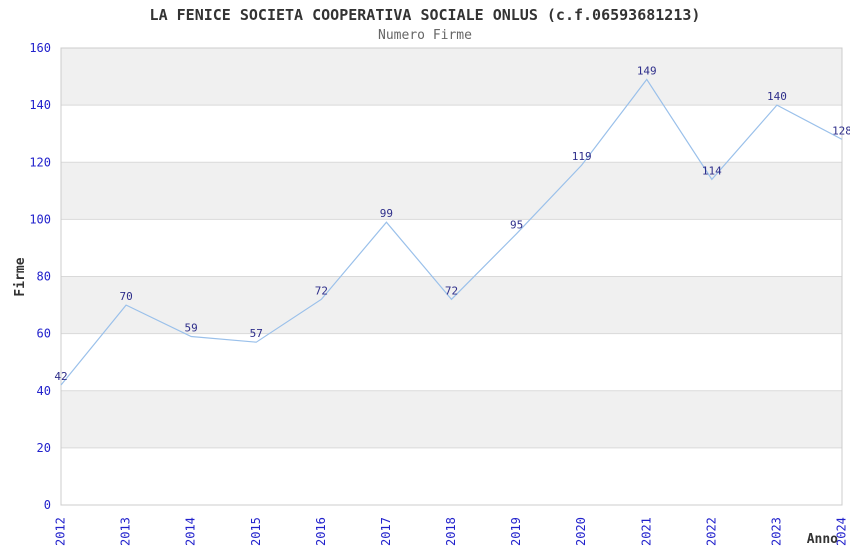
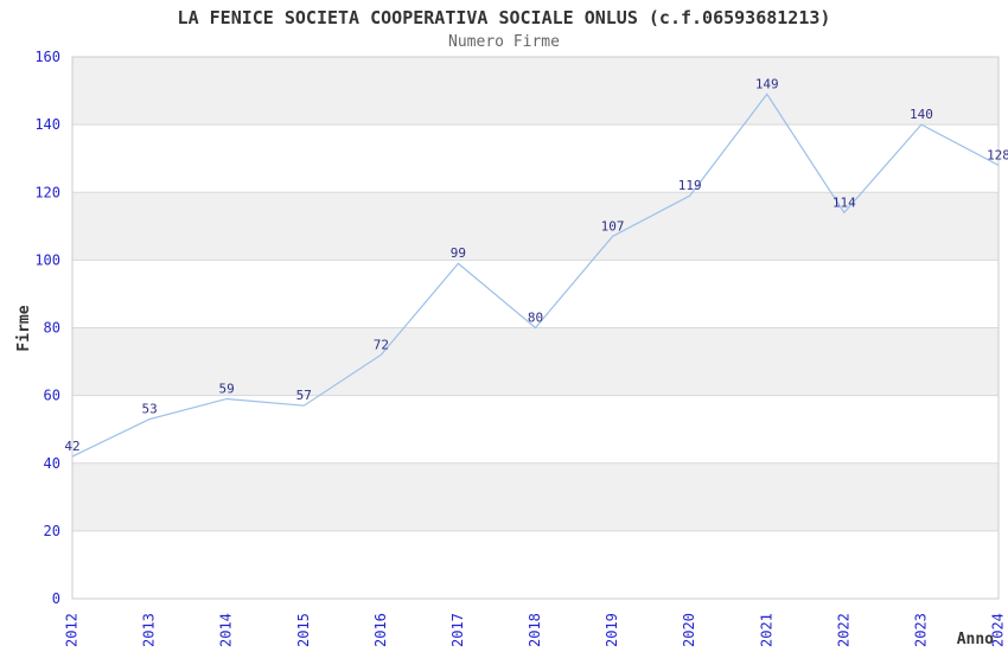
2013: 70 -> 53
2018: 72 -> 80
2019: 95 -> 107
